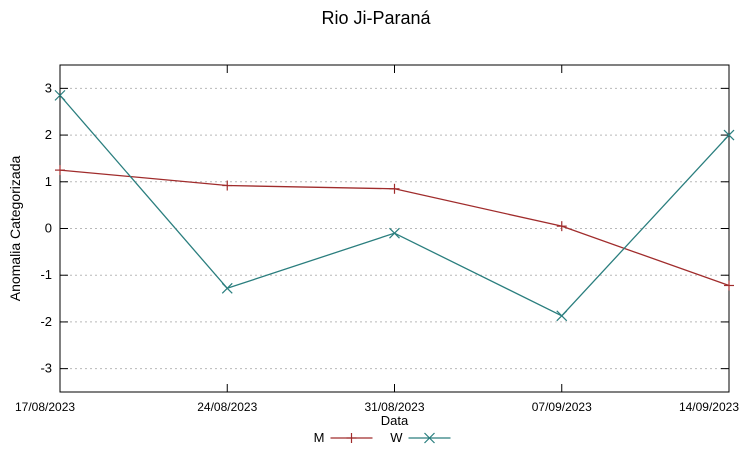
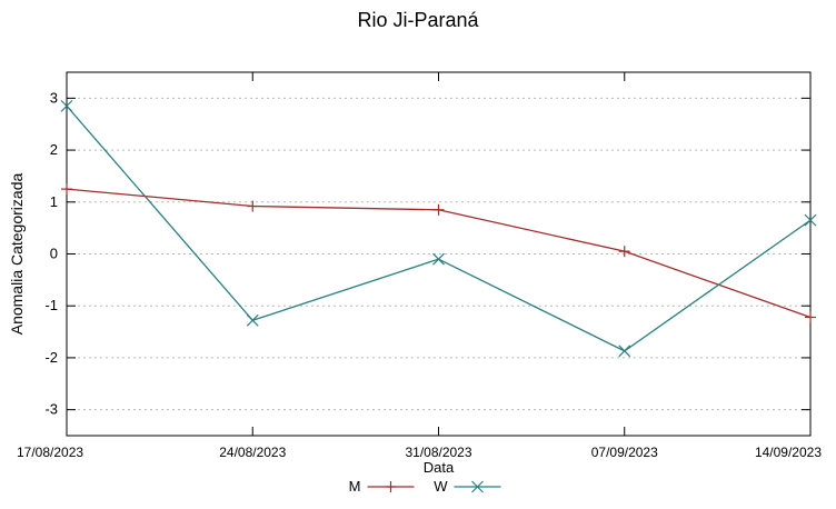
W/14/09/2023: 2.0 -> 0.7
